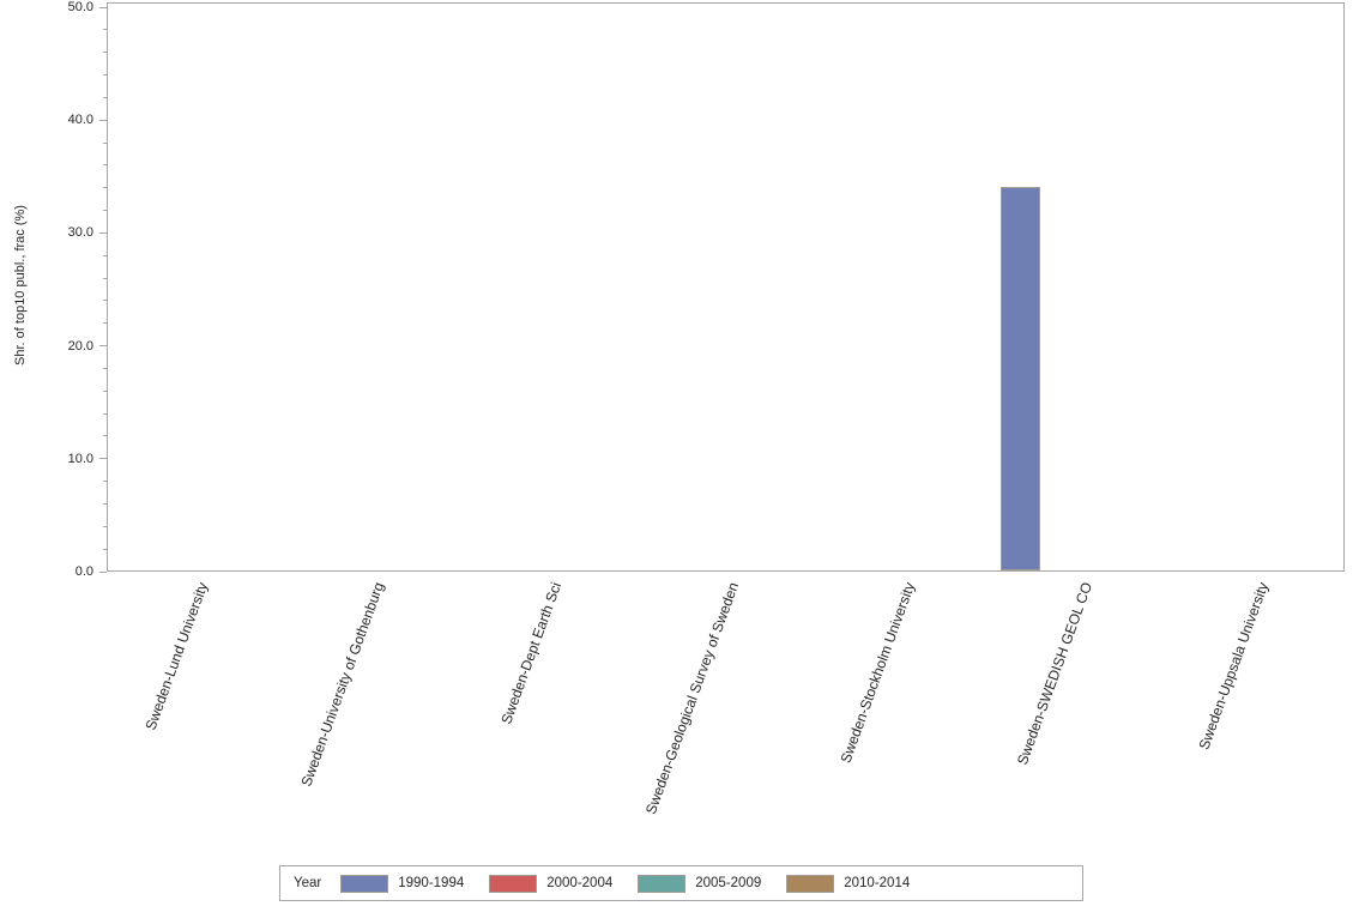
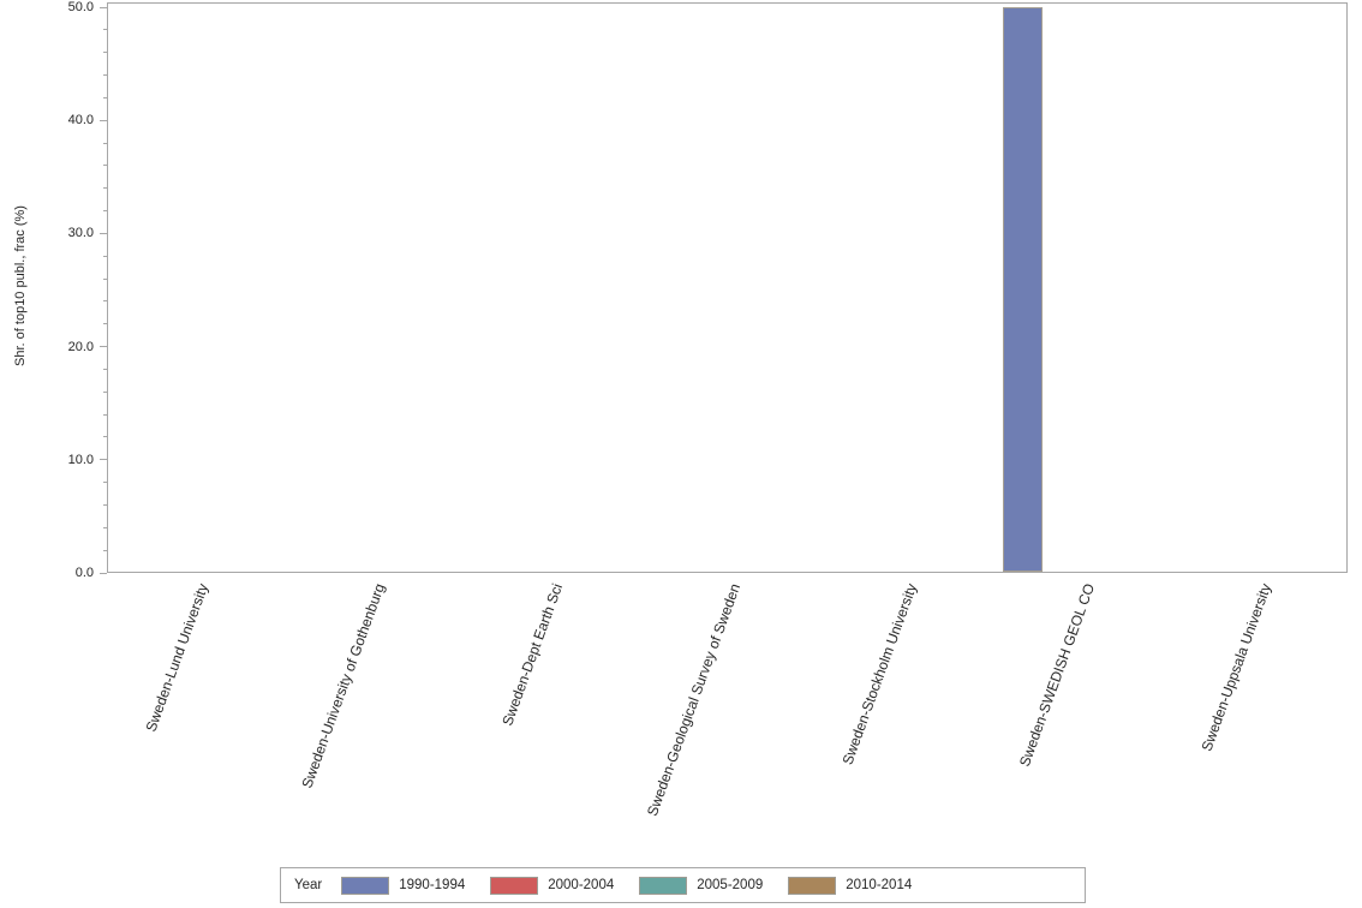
1990-1994/Sweden-SWEDISH GEOL CO: 34 -> 50
